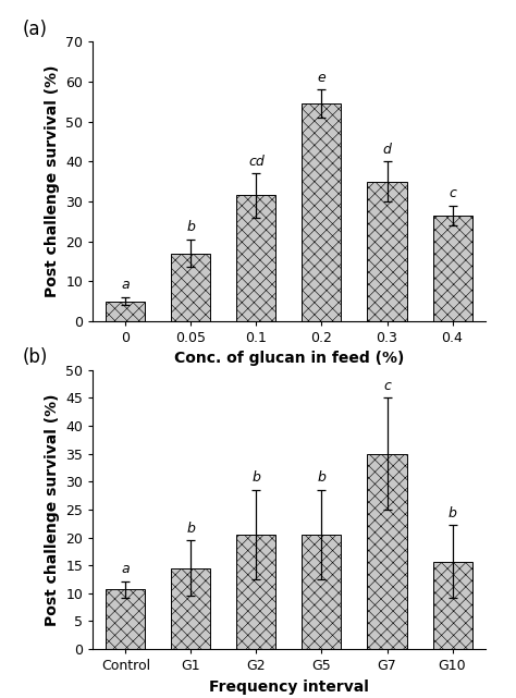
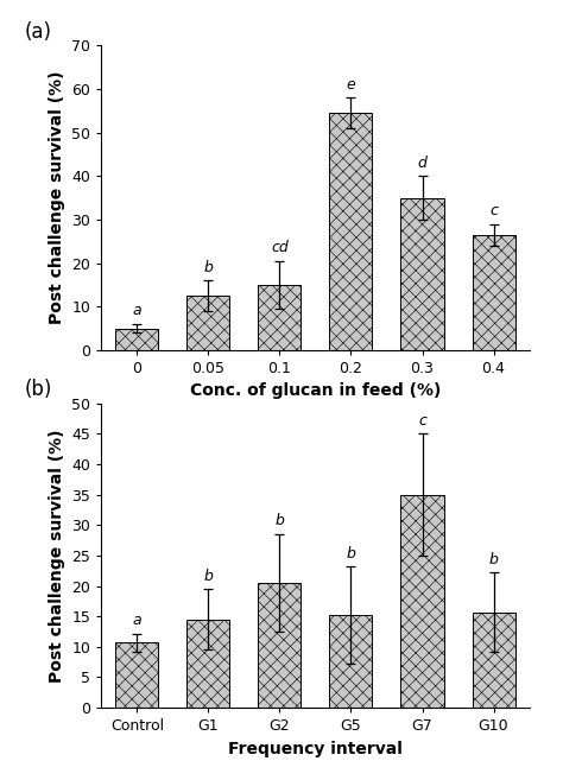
0.05: 17.0 -> 12.5
0.1: 31.5 -> 15.0
G5: 20.5 -> 15.2
